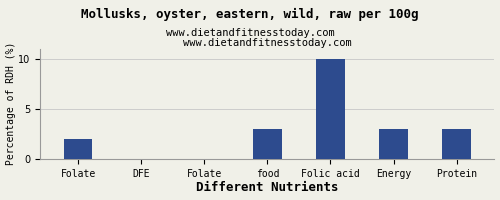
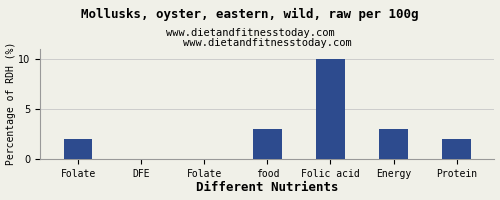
Protein: 3 -> 2
